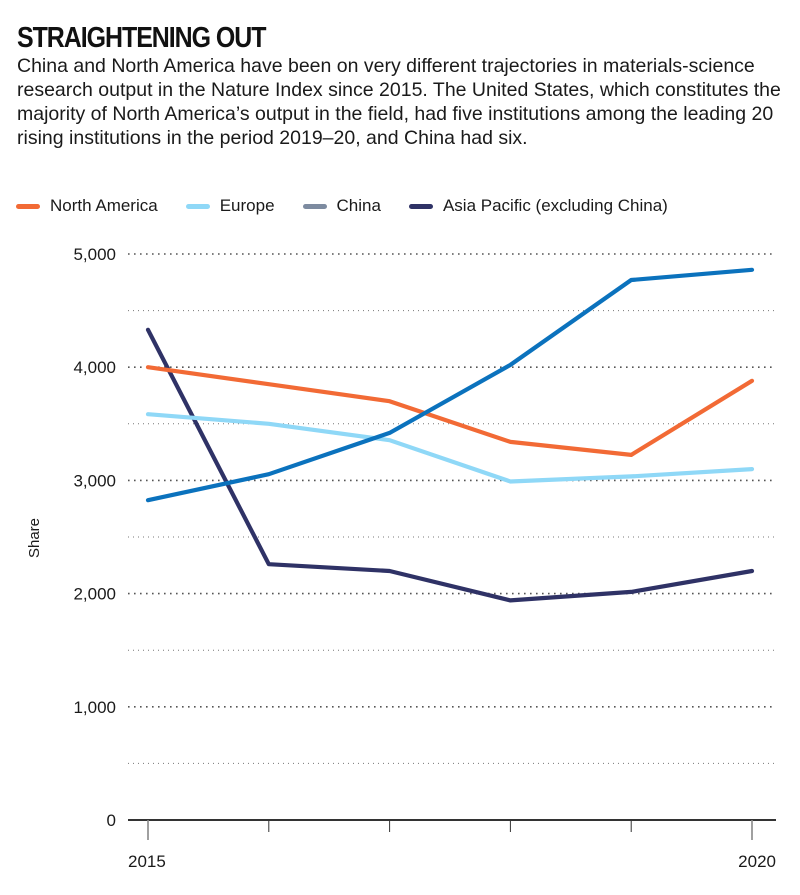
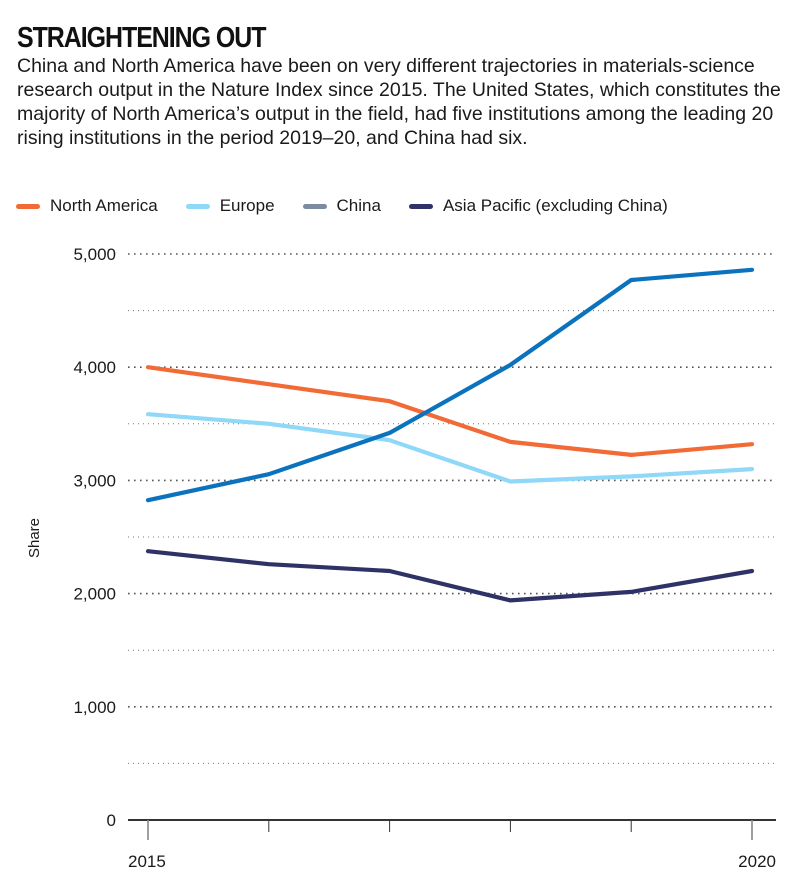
Asia Pacific (excluding China)/2015: 4330 -> 2380
North America/2020: 3880 -> 3320
